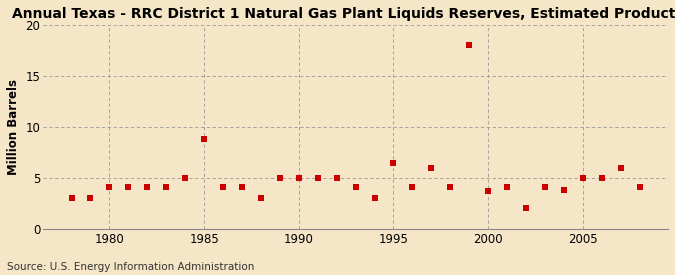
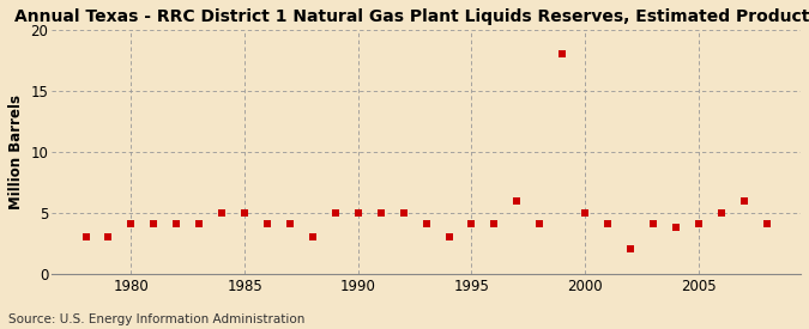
1985: 8.8 -> 5.0
1995: 6.5 -> 4.1
2000: 3.7 -> 5.0
2005: 5.0 -> 4.1
